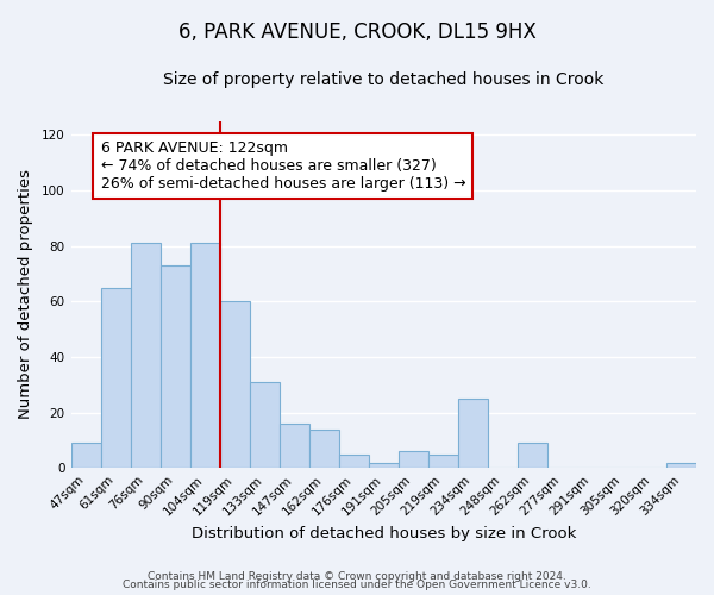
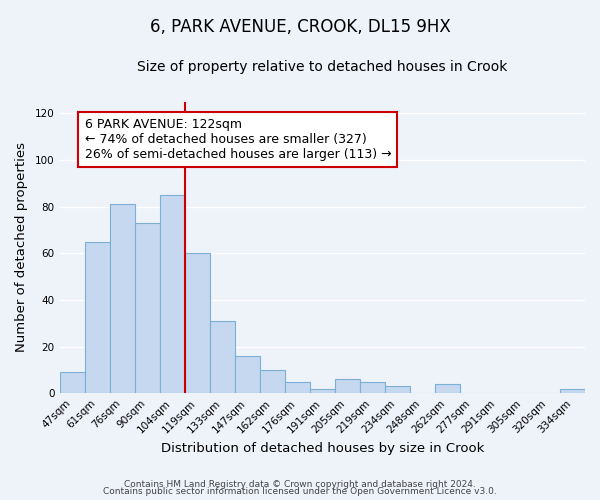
104sqm: 81 -> 85
162sqm: 14 -> 10
234sqm: 25 -> 3
262sqm: 9 -> 4
